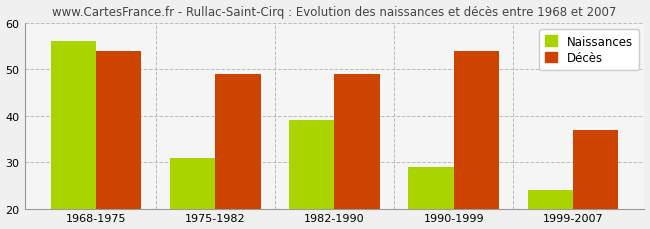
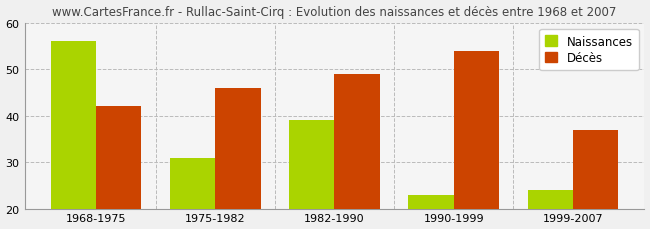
Décès/1968-1975: 54 -> 42
Décès/1975-1982: 49 -> 46
Naissances/1990-1999: 29 -> 23
